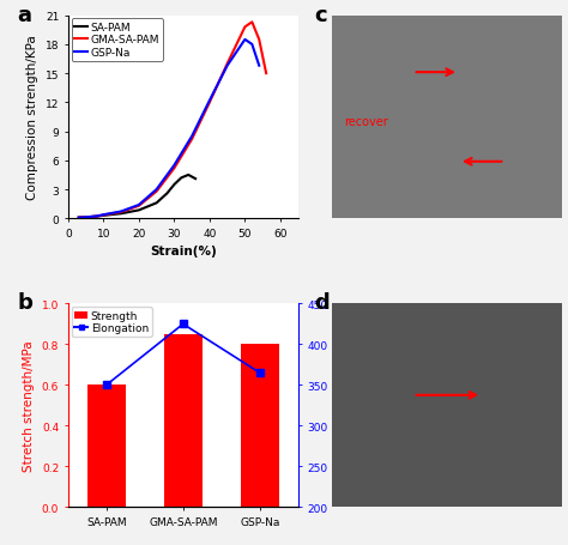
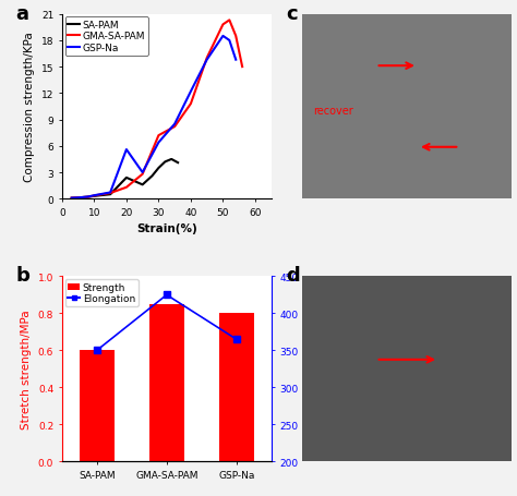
SA-PAM/20: 0.8 -> 2.4
GSP-Na/20: 1.4 -> 5.6
GMA-SA-PAM/30: 5.2 -> 7.2
GSP-Na/30: 5.5 -> 6.4
GMA-SA-PAM/40: 12.0 -> 10.8
